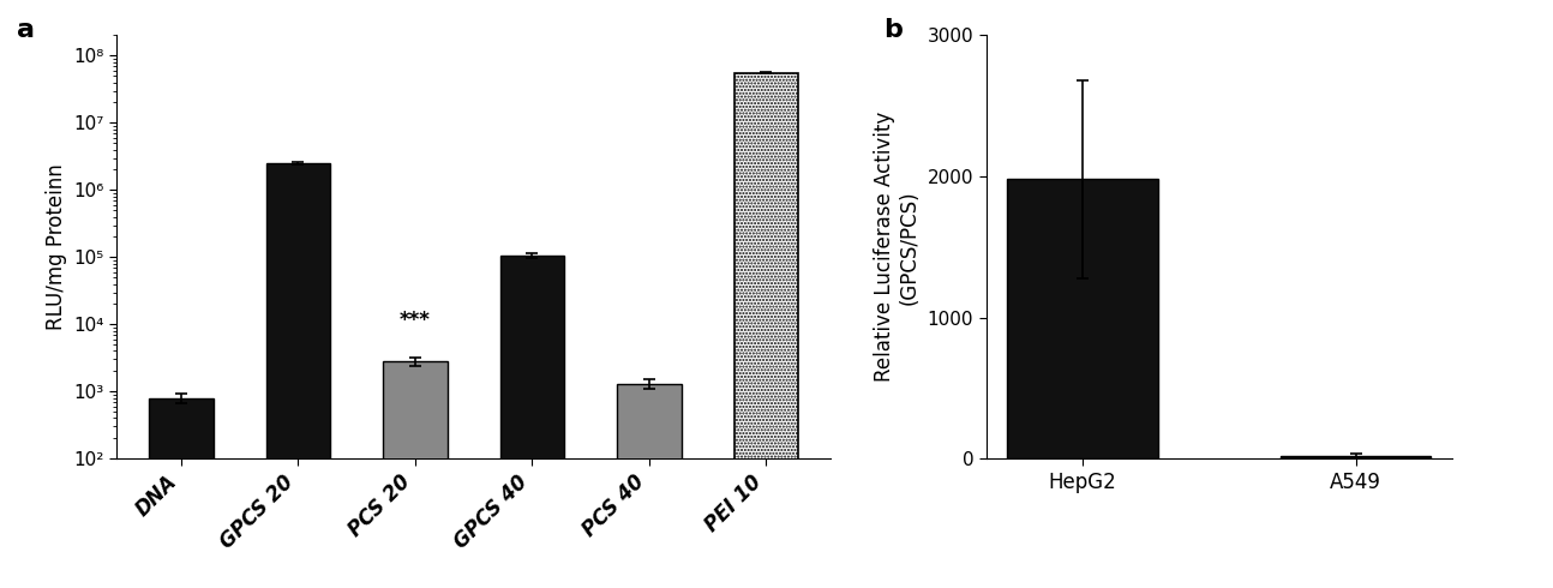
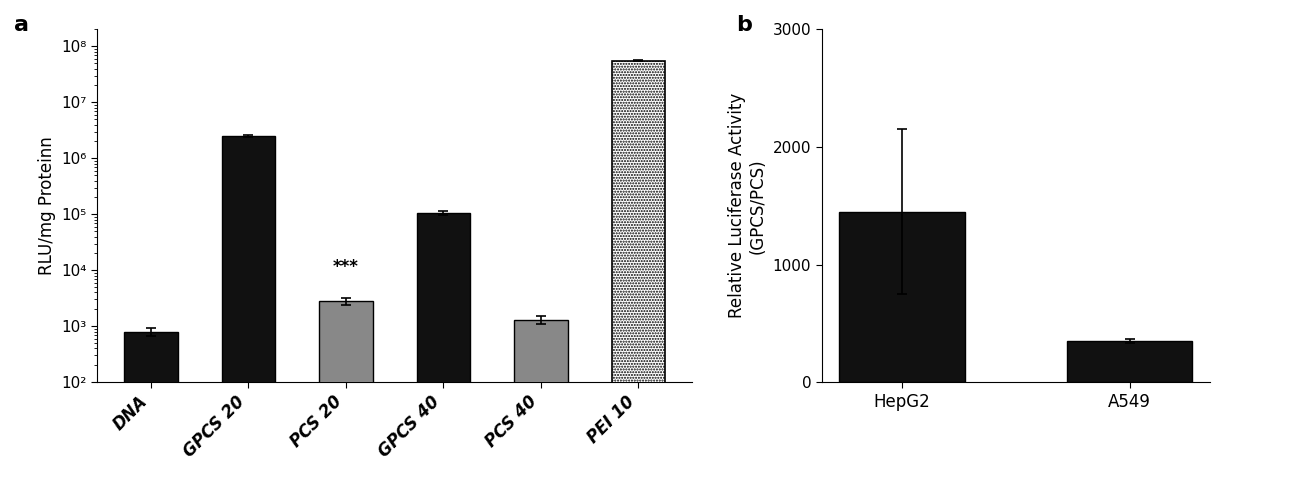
HepG2: 1980 -> 1450
A549: 20 -> 350
